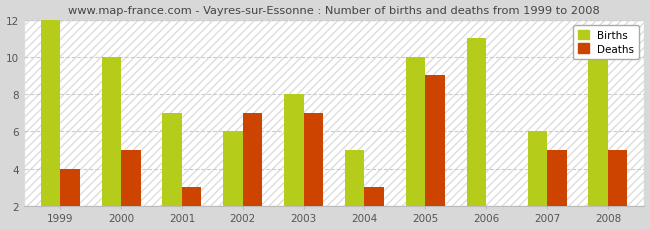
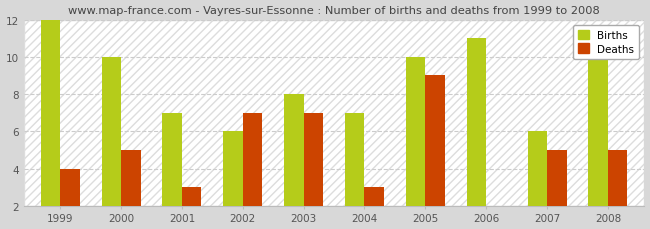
Births/2004: 5 -> 7
